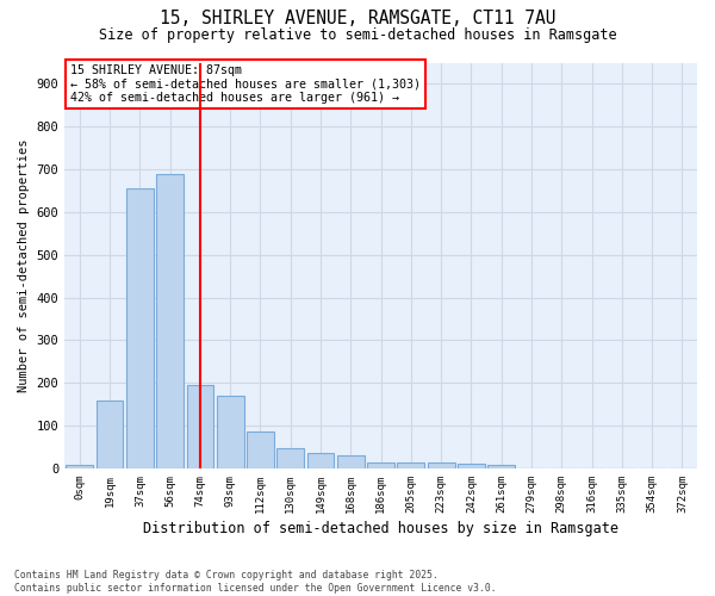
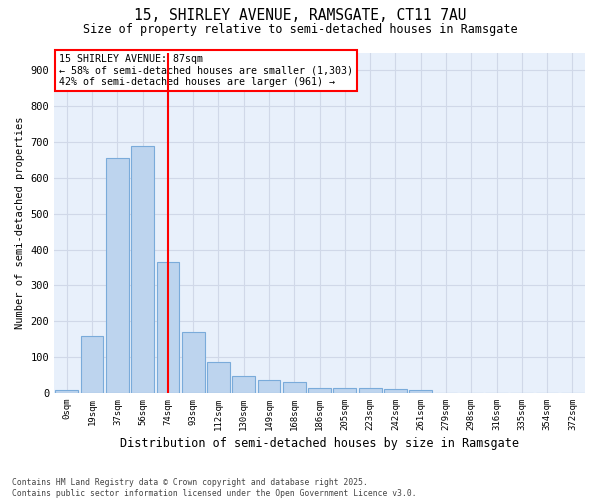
74sqm: 195 -> 365
